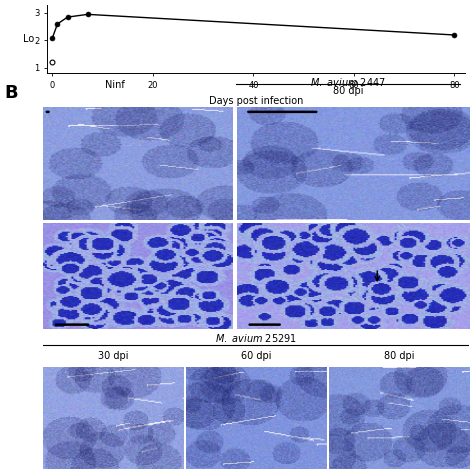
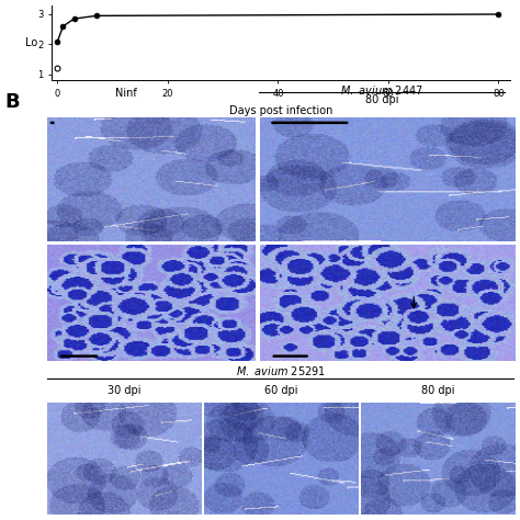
80: 2.20 -> 3.00
